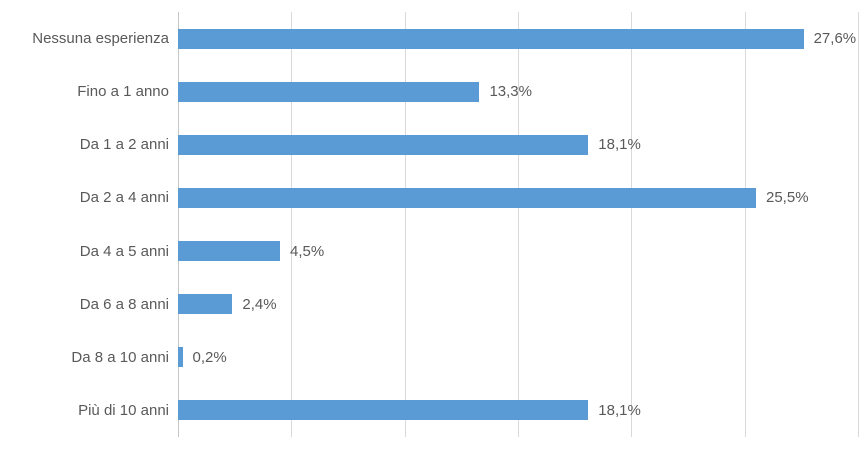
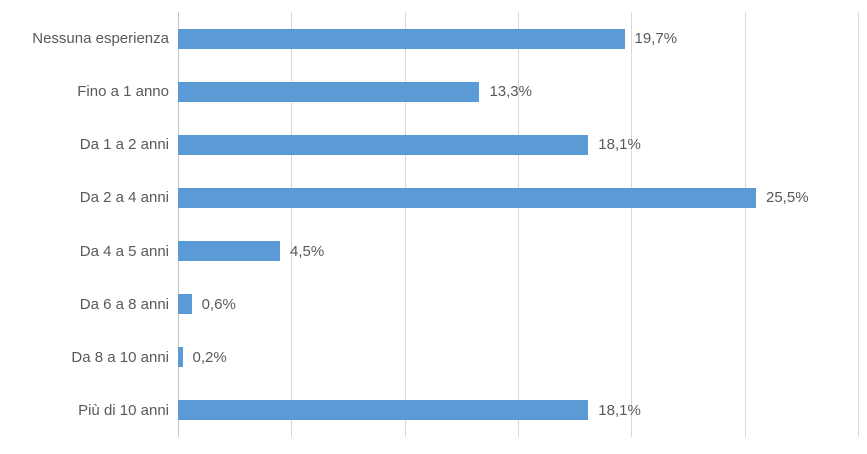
Nessuna esperienza: 27,6% -> 19,7%
Da 6 a 8 anni: 2,4% -> 0,6%
